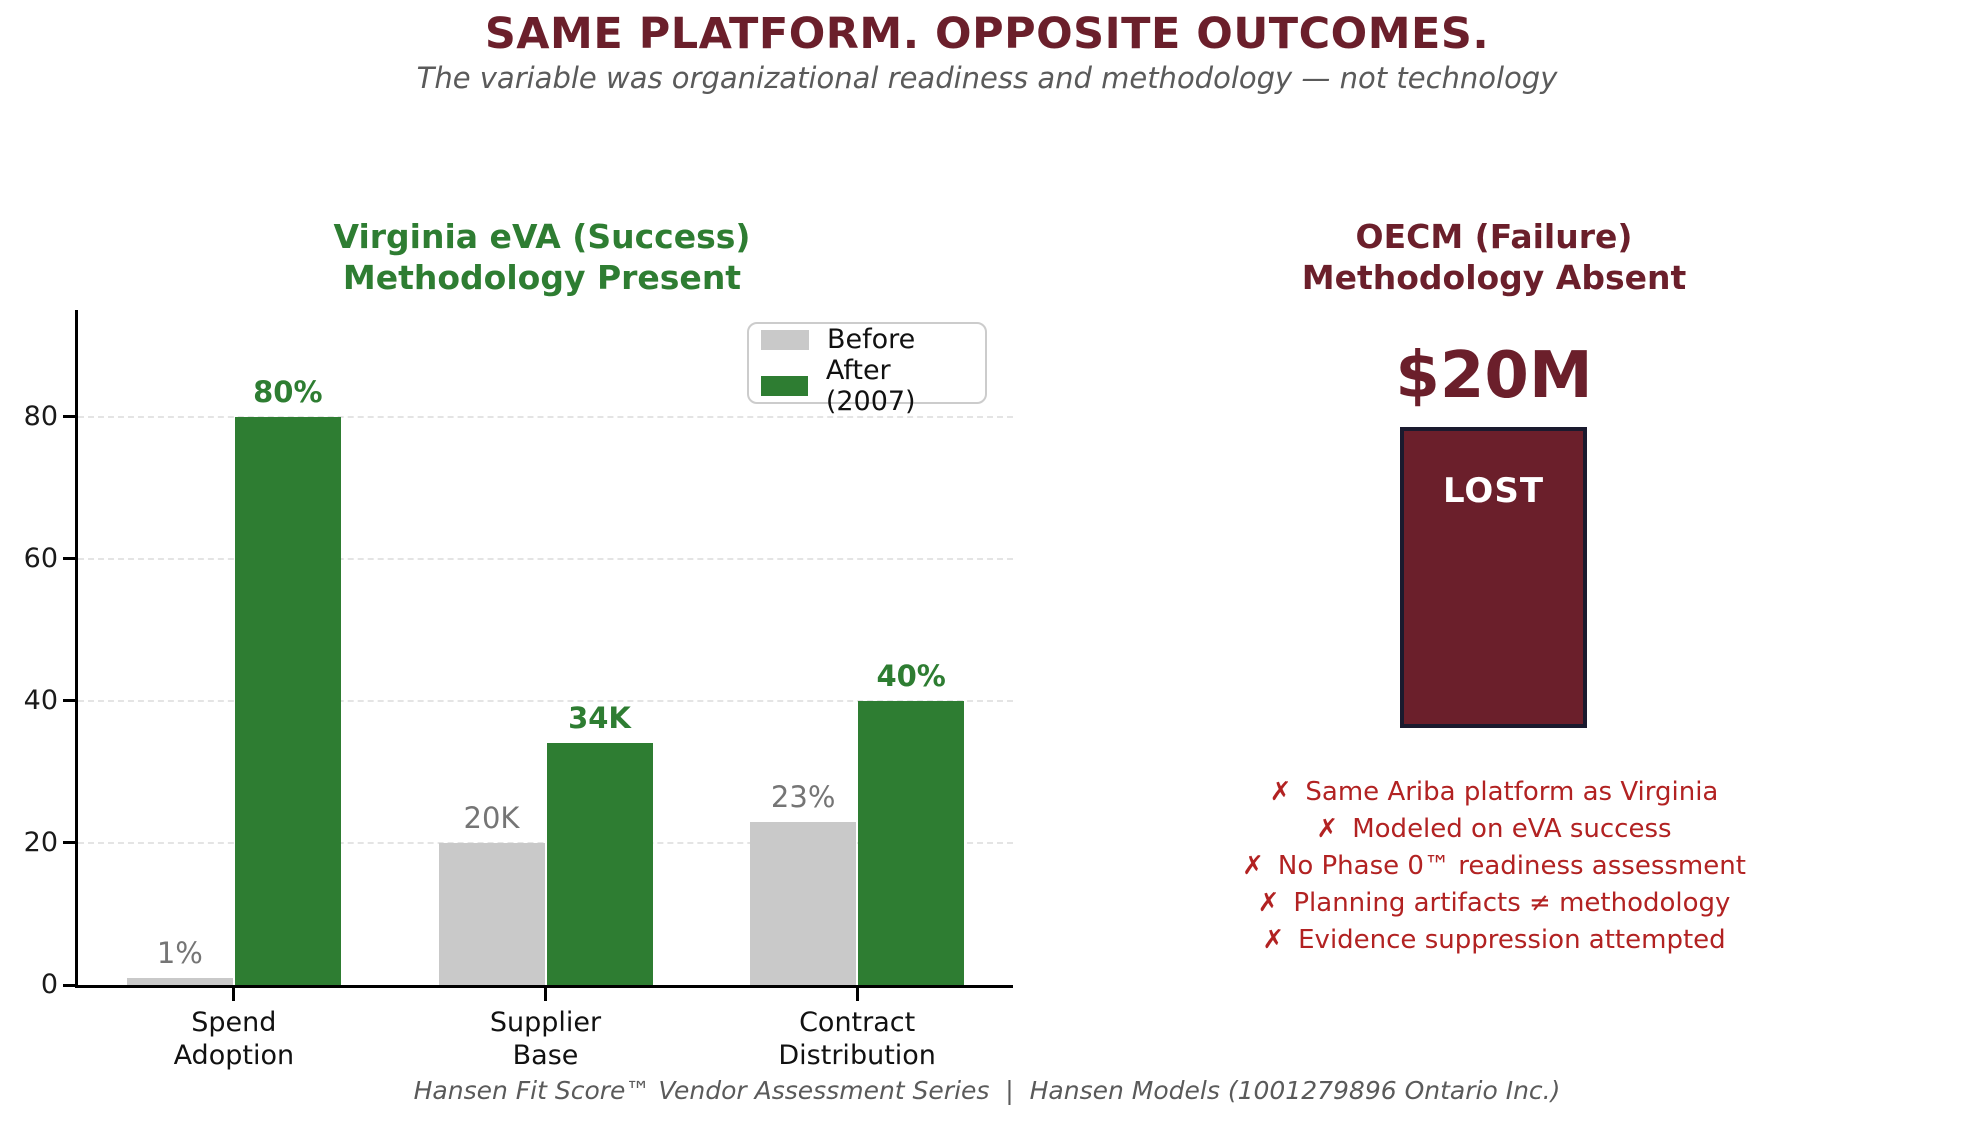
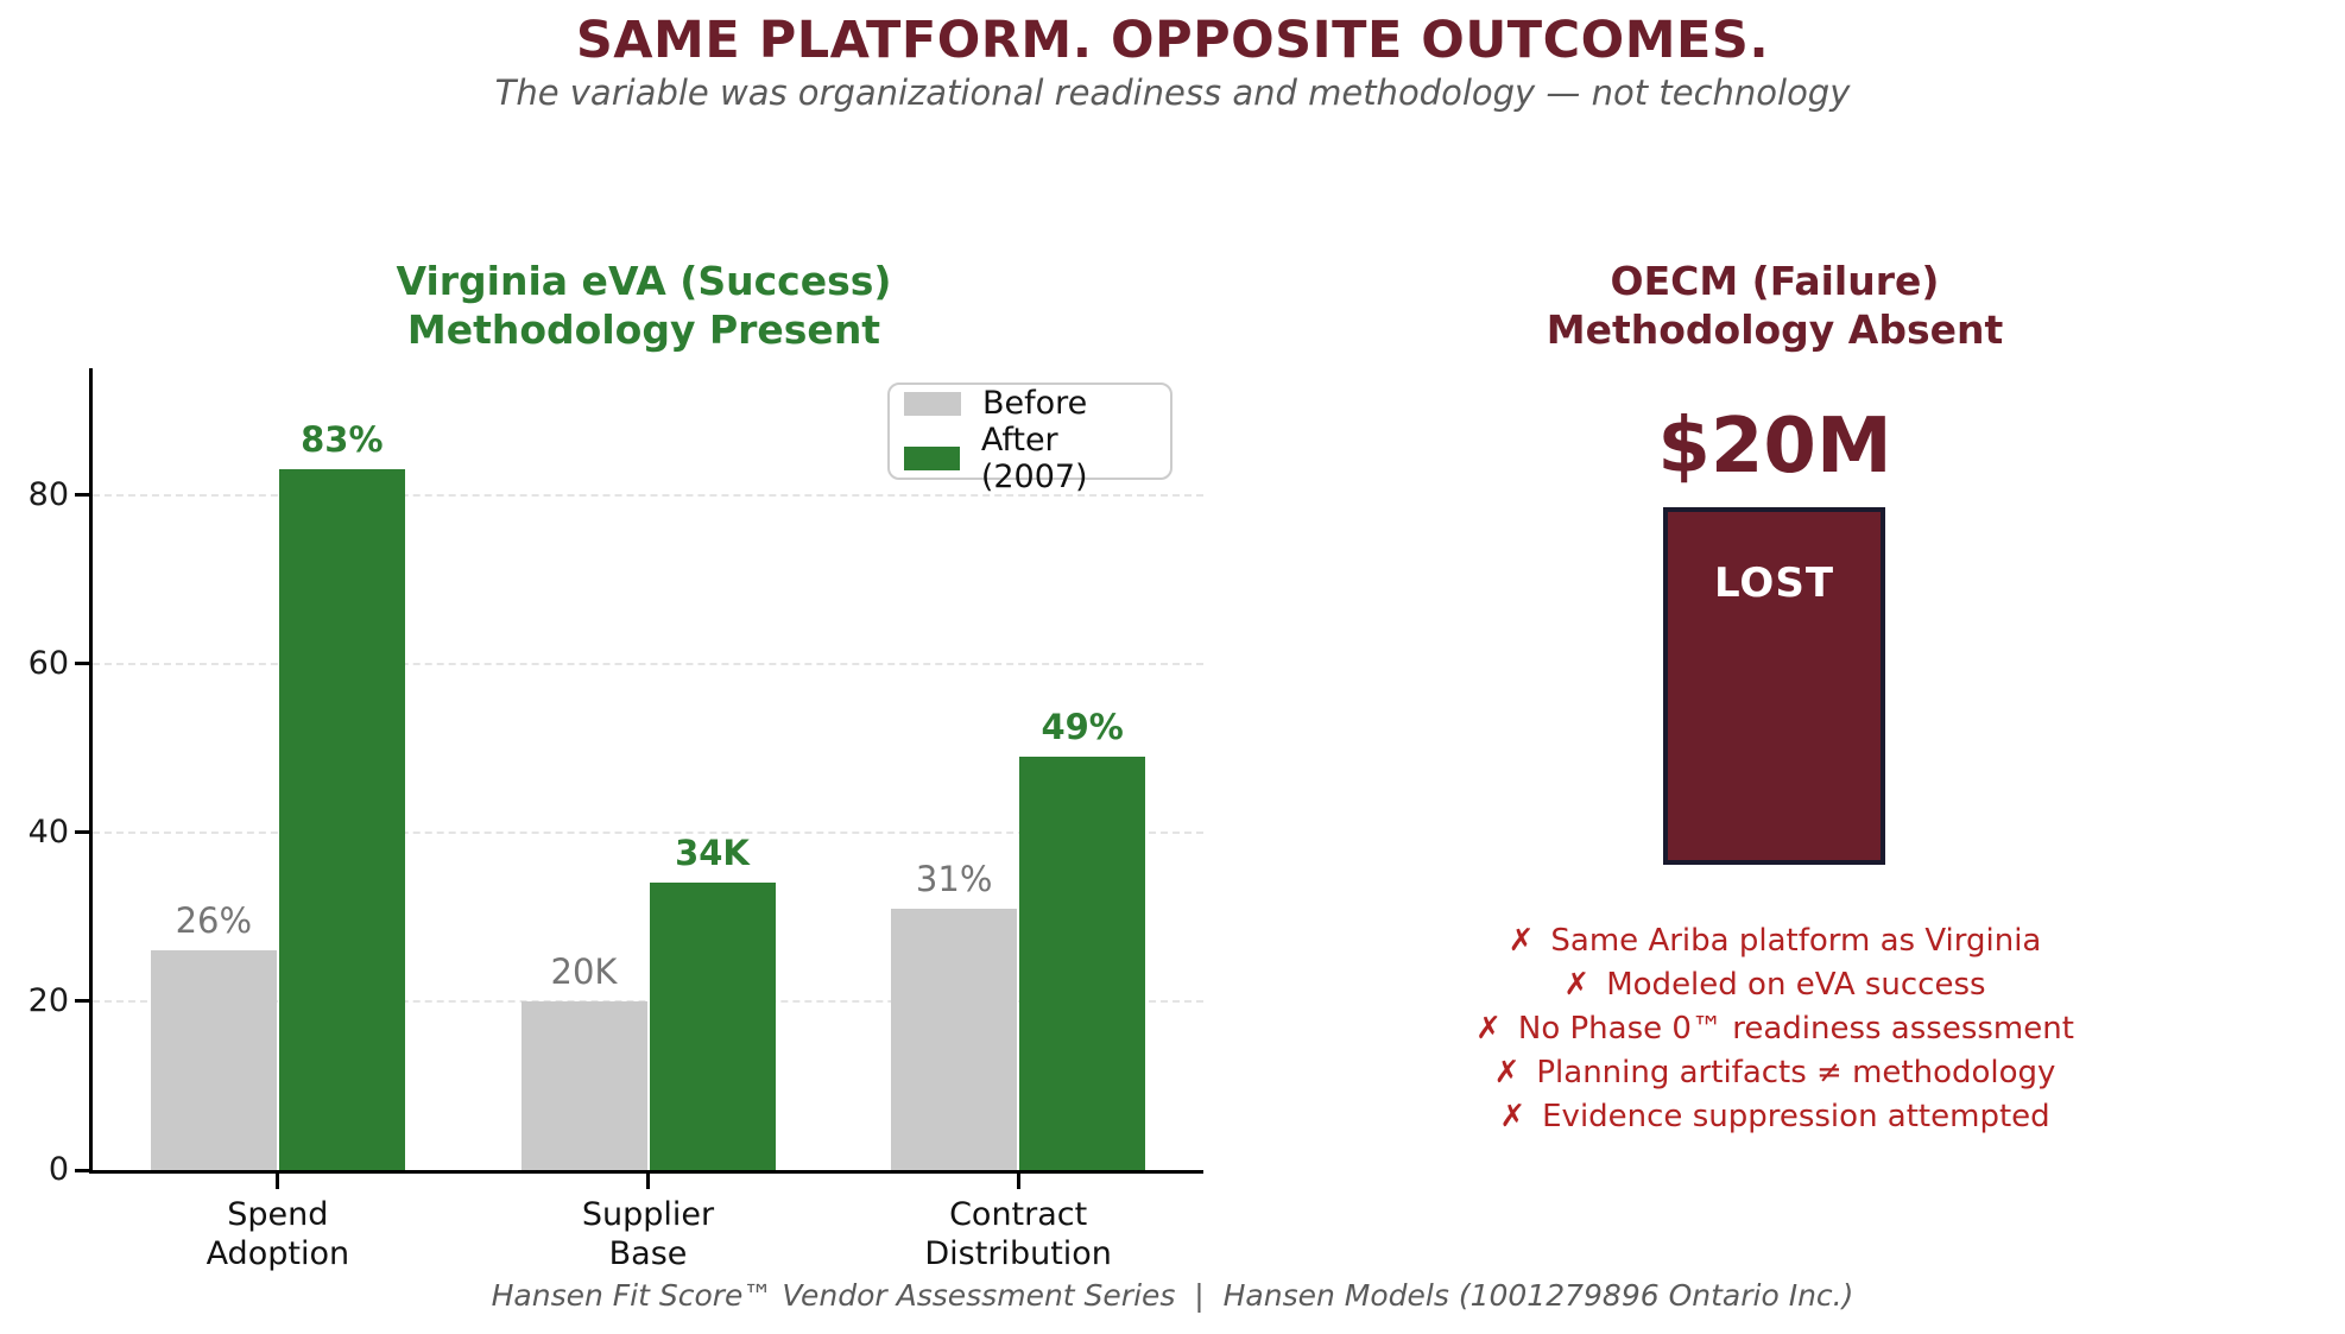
Before/Spend Adoption: 1% -> 26%
After (2007)/Spend Adoption: 80% -> 83%
Before/Contract Distribution: 23% -> 31%
After (2007)/Contract Distribution: 40% -> 49%
